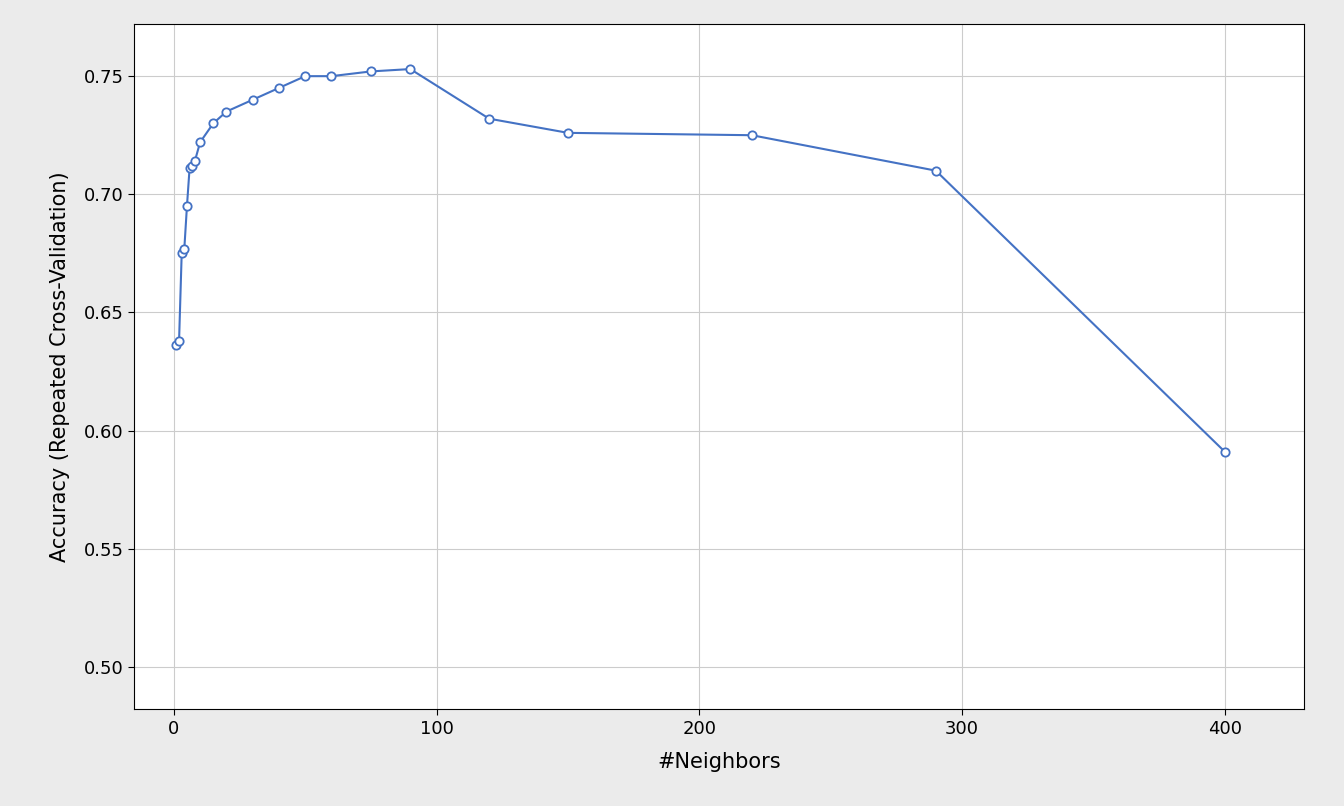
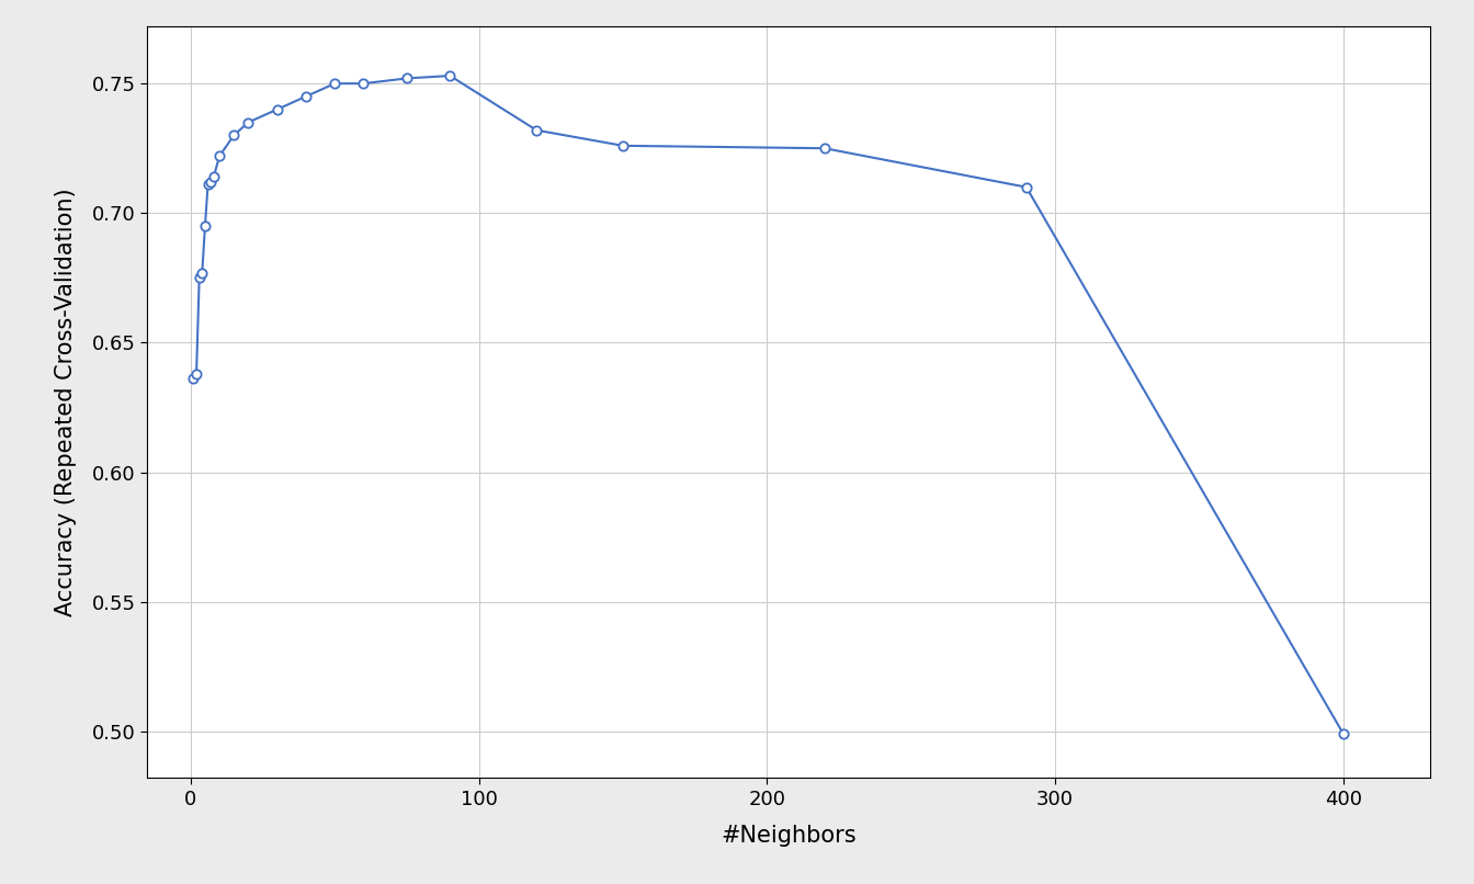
400: 0.591 -> 0.499
